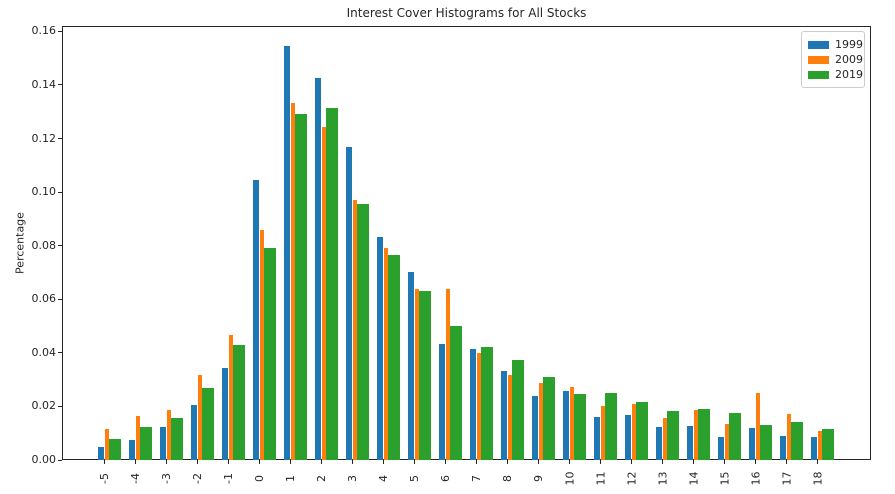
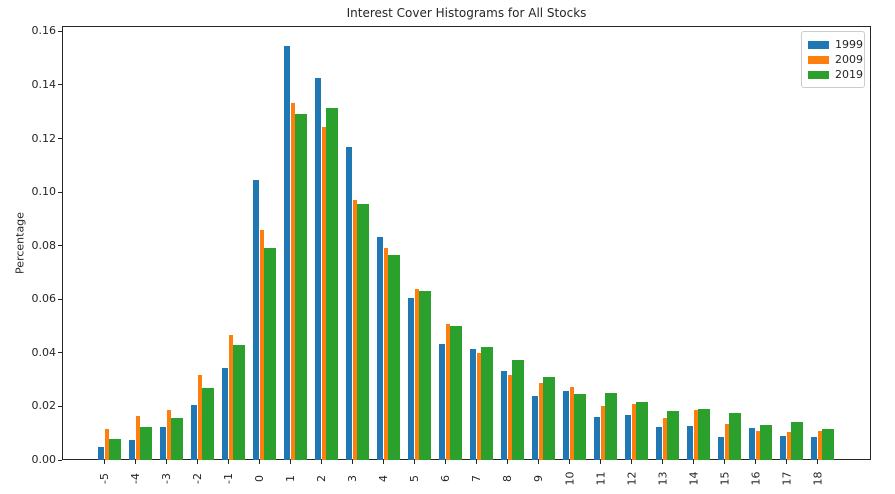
1999/5: 0.070 -> 0.060
2009/6: 0.064 -> 0.051
2009/16: 0.025 -> 0.011
2009/17: 0.017 -> 0.010
